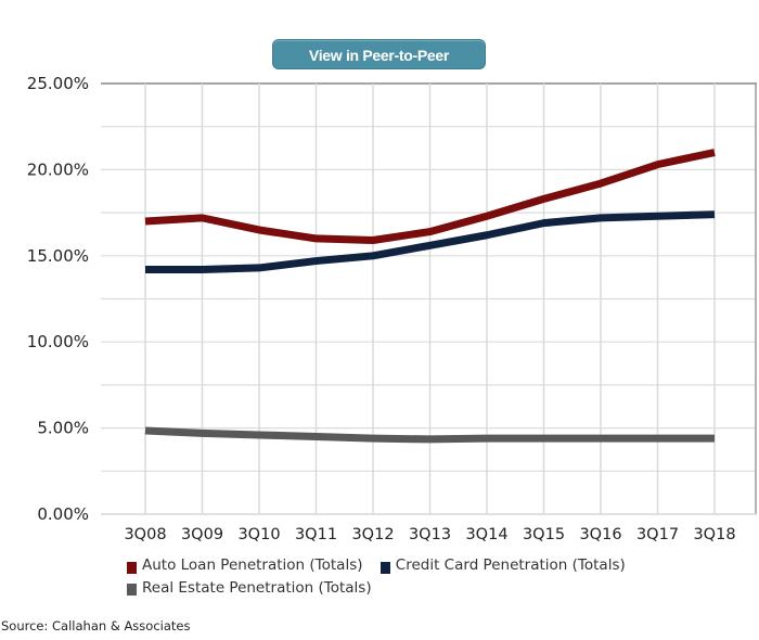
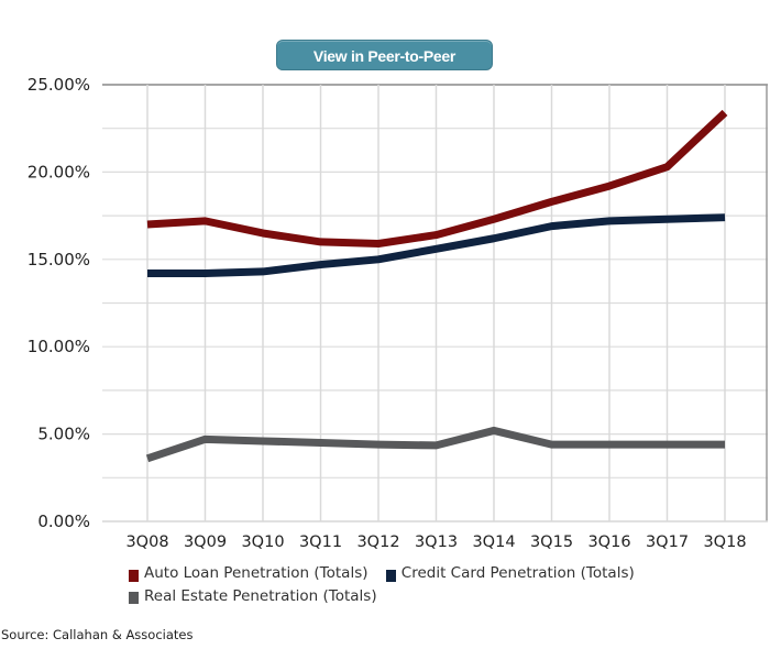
Real Estate Penetration (Totals)/3Q08: 4.8% -> 3.6%
Real Estate Penetration (Totals)/3Q14: 4.4% -> 5.2%
Auto Loan Penetration (Totals)/3Q18: 21.0% -> 23.4%
